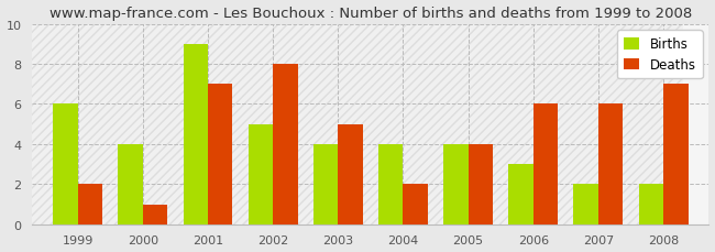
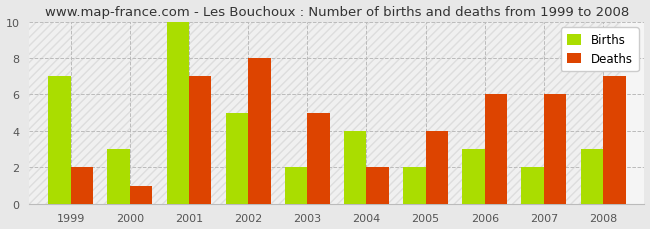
Births/1999: 6 -> 7
Births/2000: 4 -> 3
Births/2001: 9 -> 10
Births/2003: 4 -> 2
Births/2005: 4 -> 2
Births/2008: 2 -> 3
